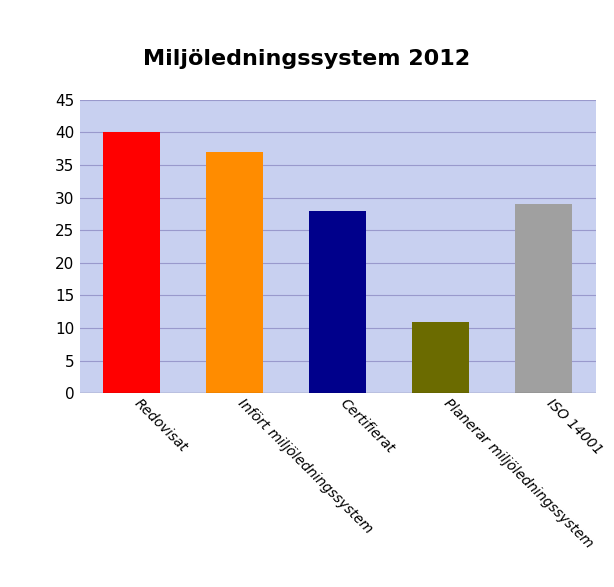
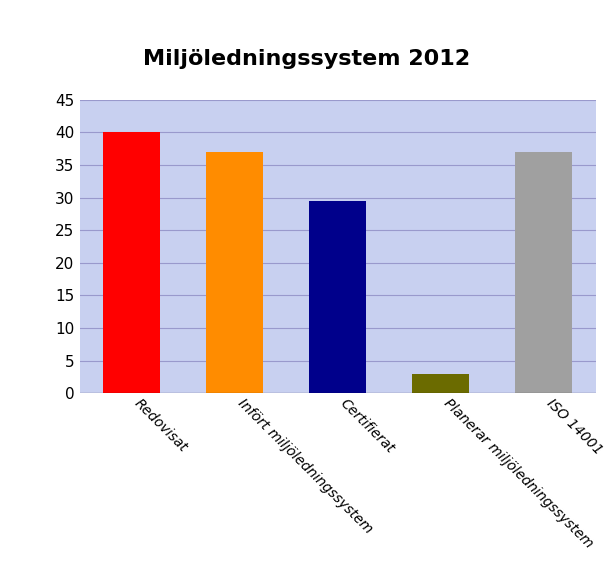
Certifierat: 28.0 -> 29.5
Planerar miljöledningssystem: 11.0 -> 3.0
ISO 14001: 29.0 -> 37.0
